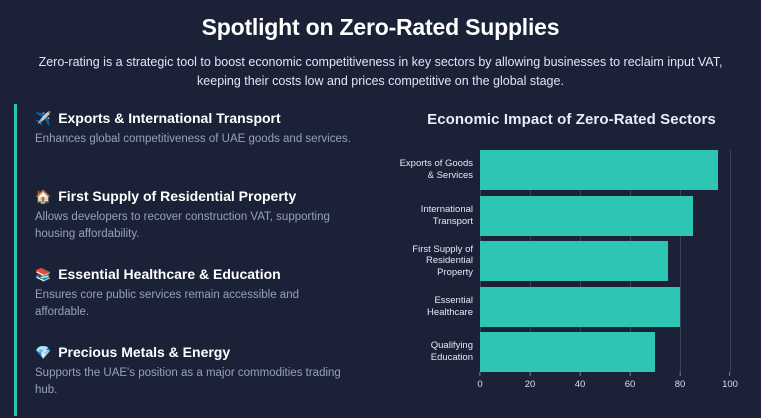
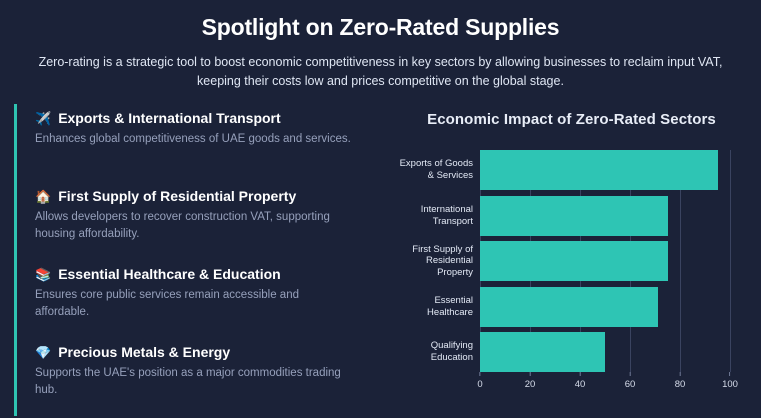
International Transport: 85 -> 75
Essential Healthcare: 80 -> 71
Qualifying Education: 70 -> 50
